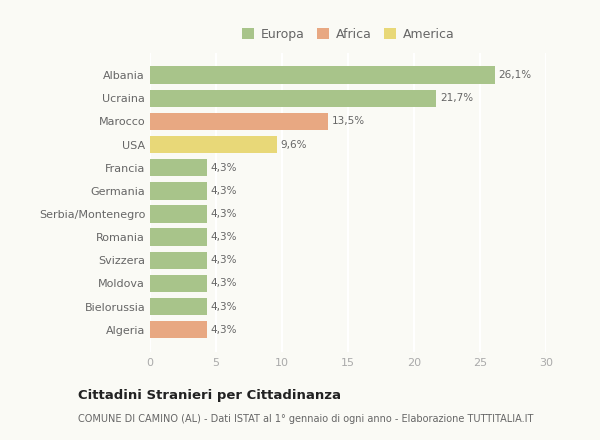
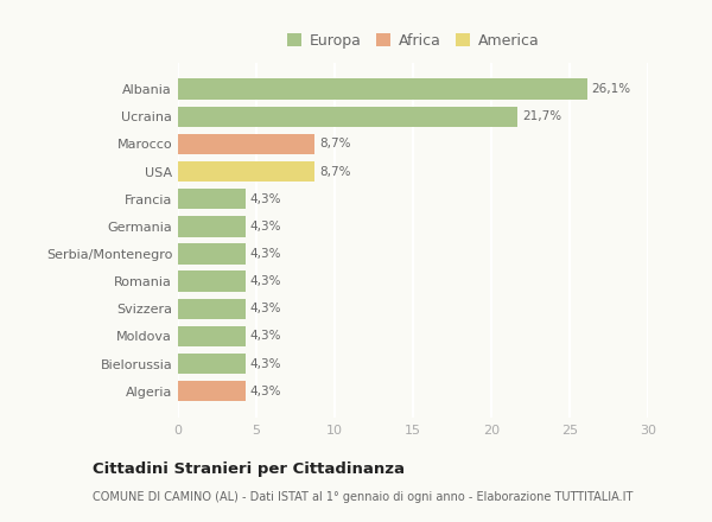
Marocco: 13,5% -> 8,7%
USA: 9,6% -> 8,7%
